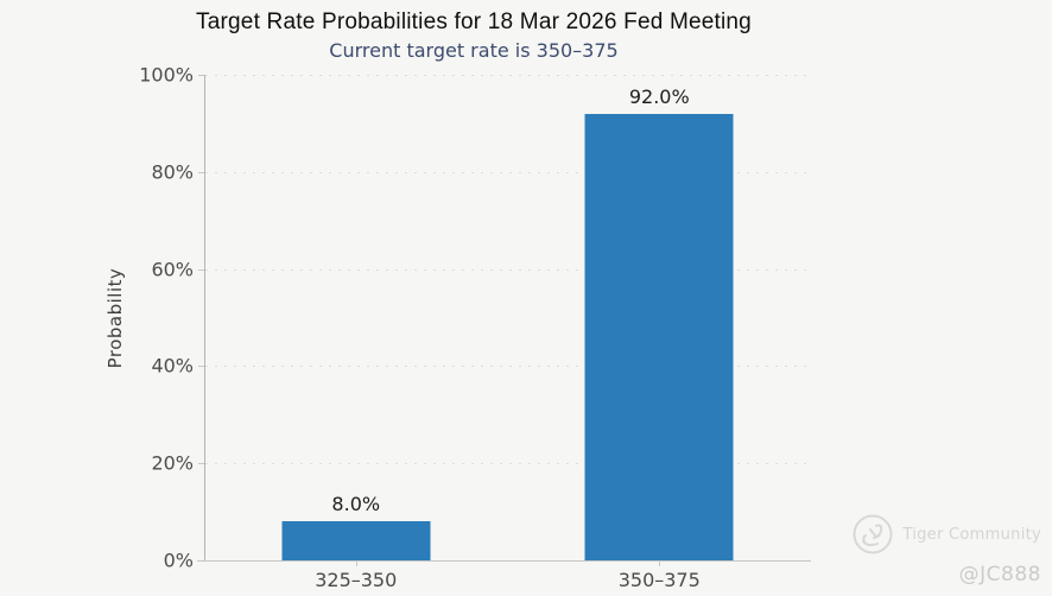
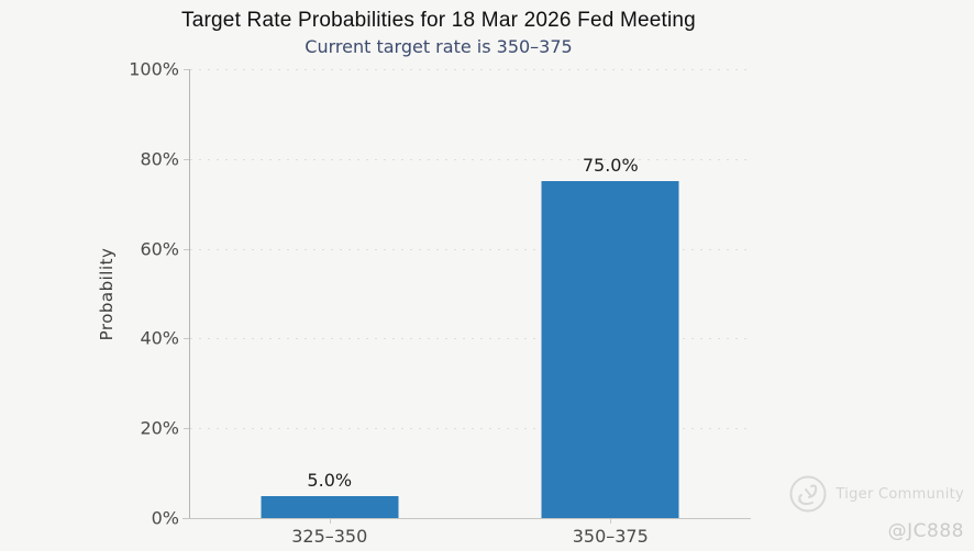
325–350: 8.0% -> 5.0%
350–375: 92.0% -> 75.0%
